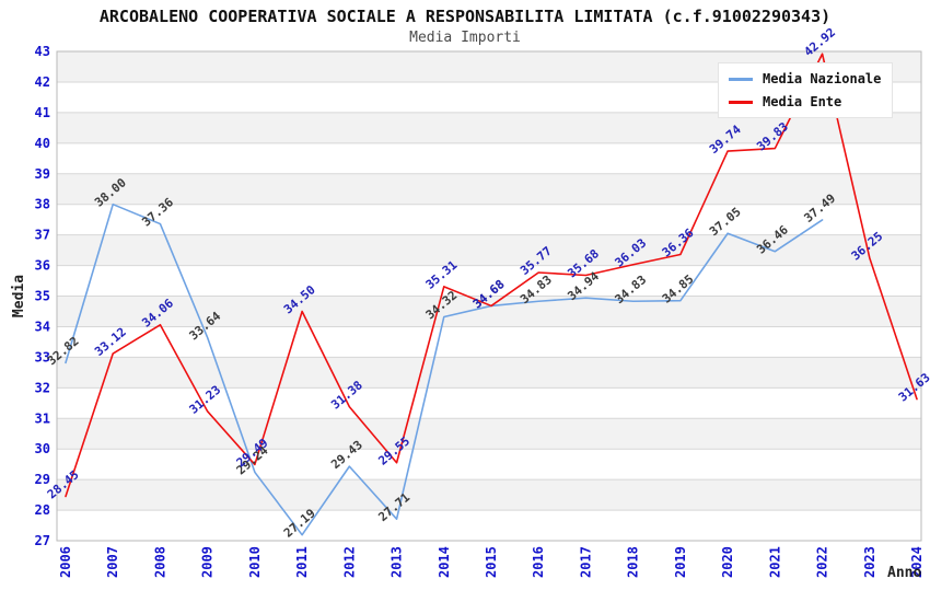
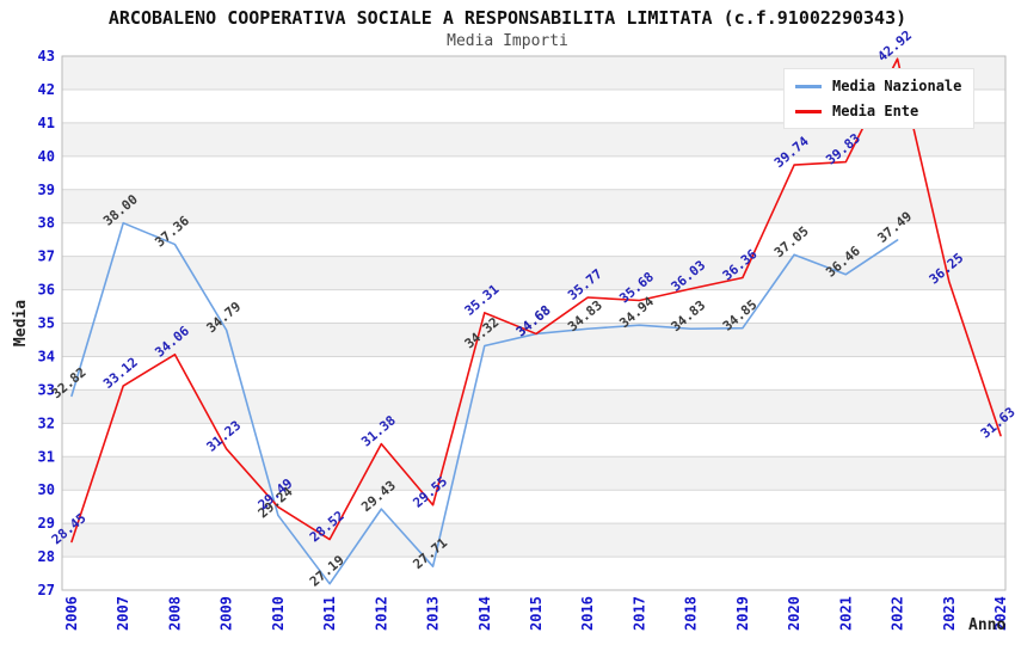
Media Nazionale/2009: 33.64 -> 34.79
Media Ente/2011: 34.50 -> 28.52
